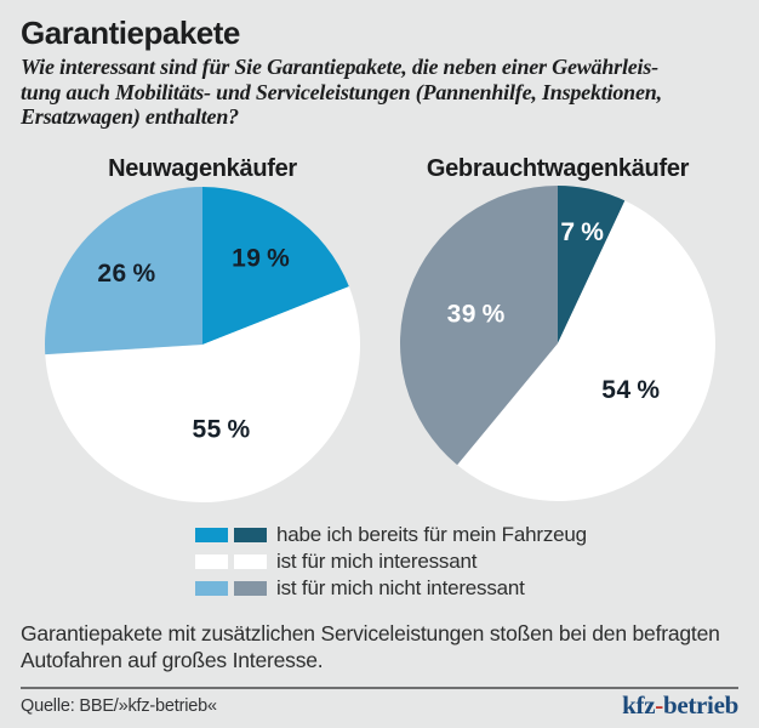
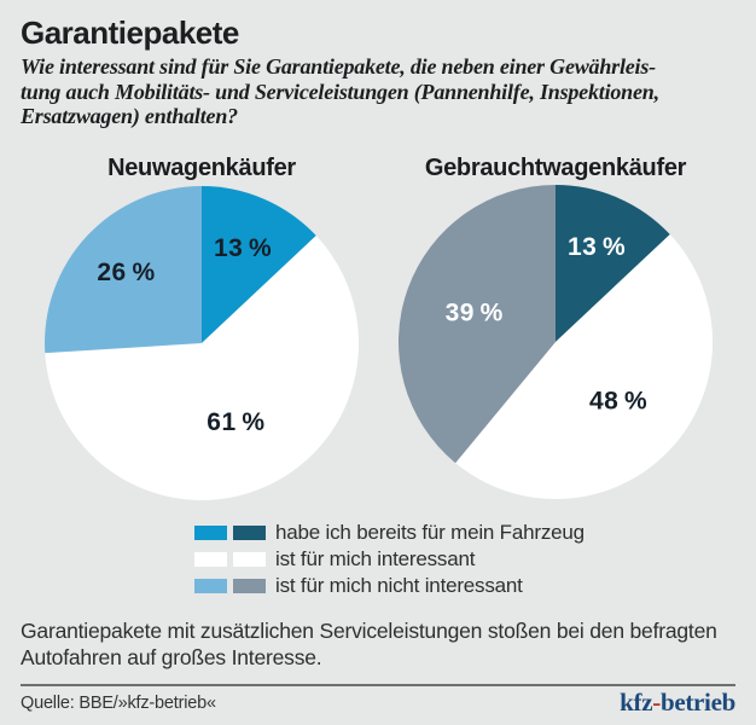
Neuwagenkäufer/habe ich bereits für mein Fahrzeug: 19 -> 13
Neuwagenkäufer/ist für mich interessant: 55 -> 61
Gebrauchtwagenkäufer/habe ich bereits für mein Fahrzeug: 7 -> 13
Gebrauchtwagenkäufer/ist für mich interessant: 54 -> 48
